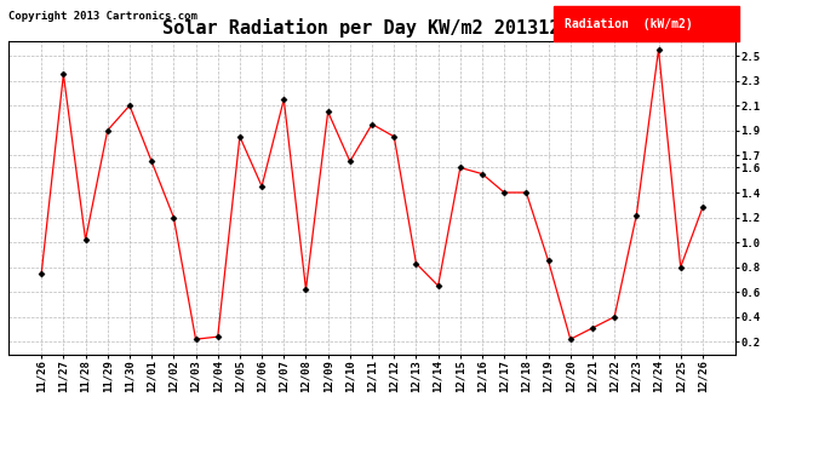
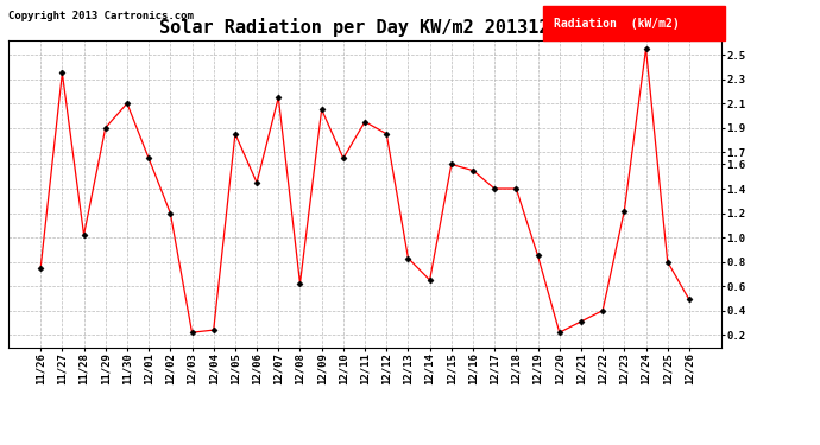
12/26: 1.28 -> 0.49
